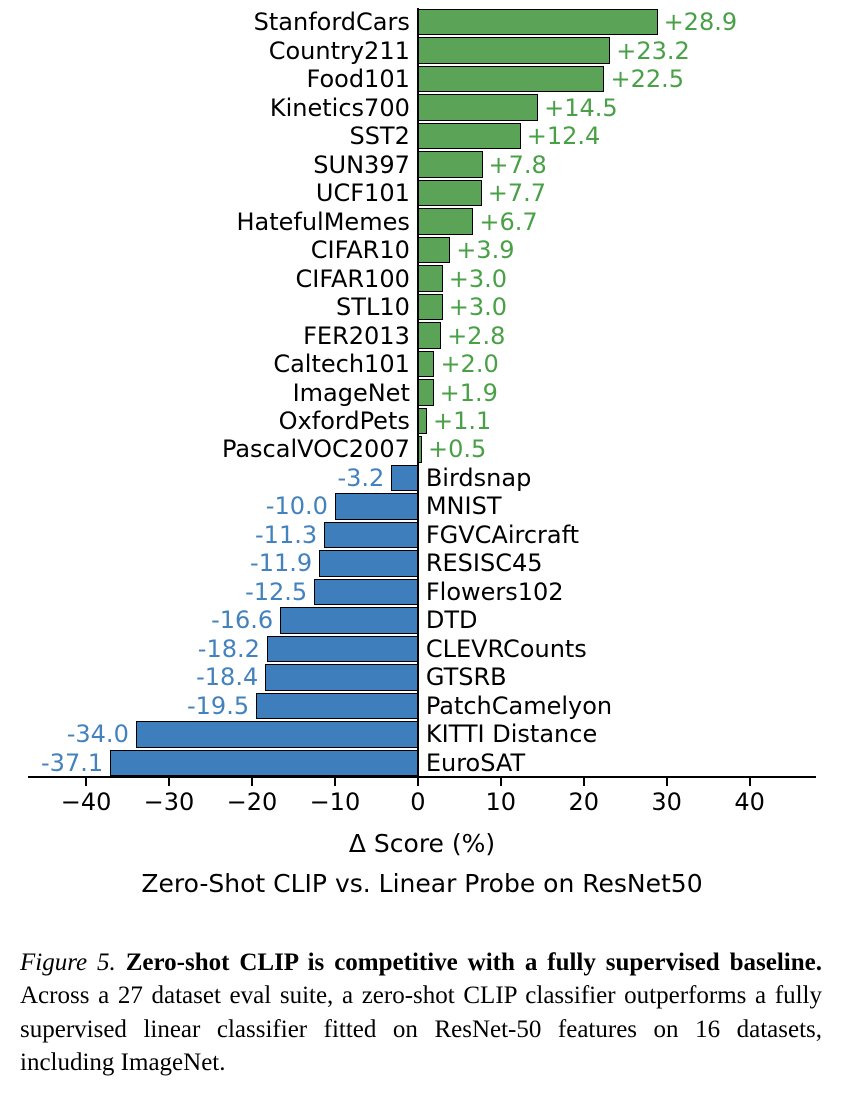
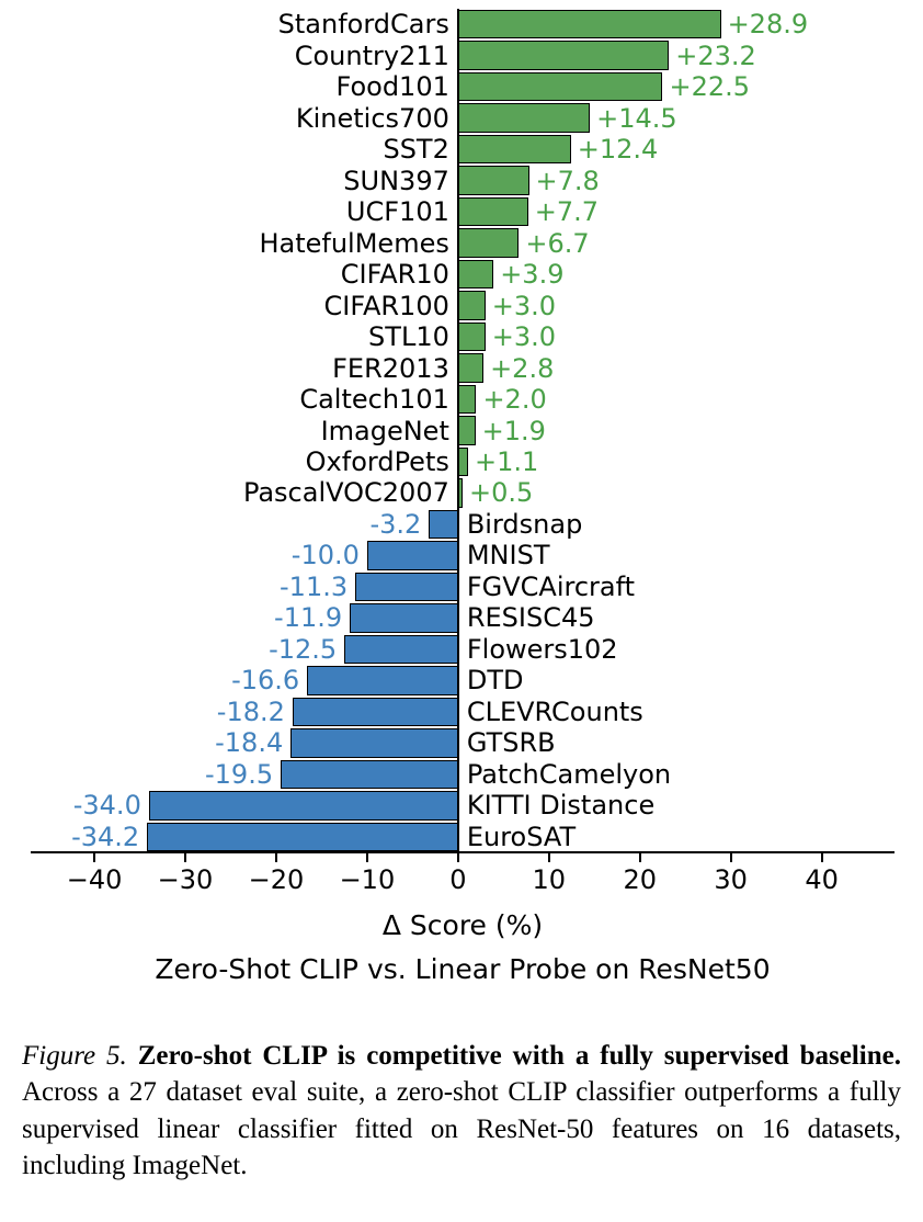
EuroSAT: -37.1 -> -34.2
